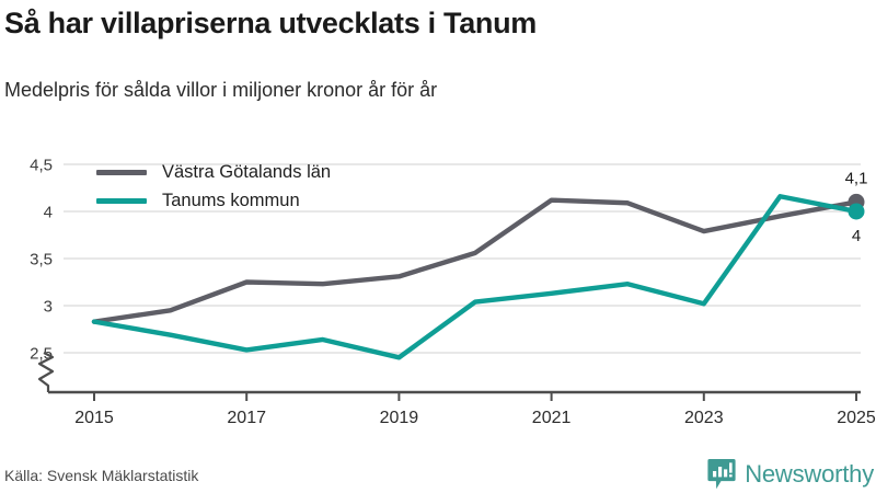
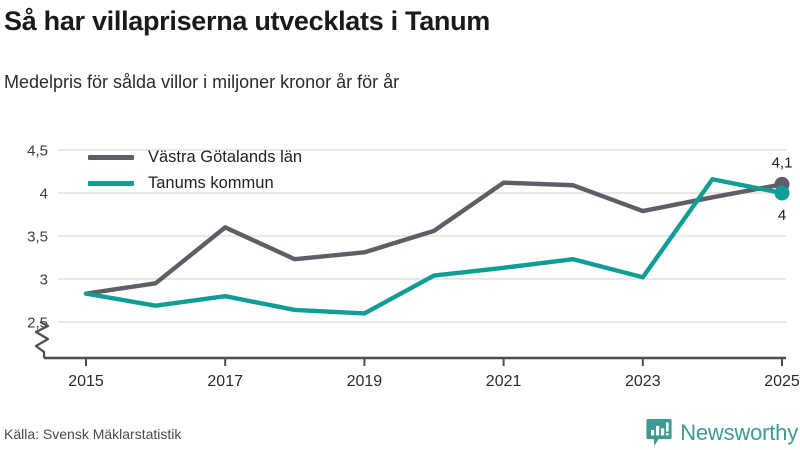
Västra Götalands län/2017: 3,2 -> 3,6
Tanums kommun/2017: 2,5 -> 2,8
Tanums kommun/2019: 2,5 -> 2,6
